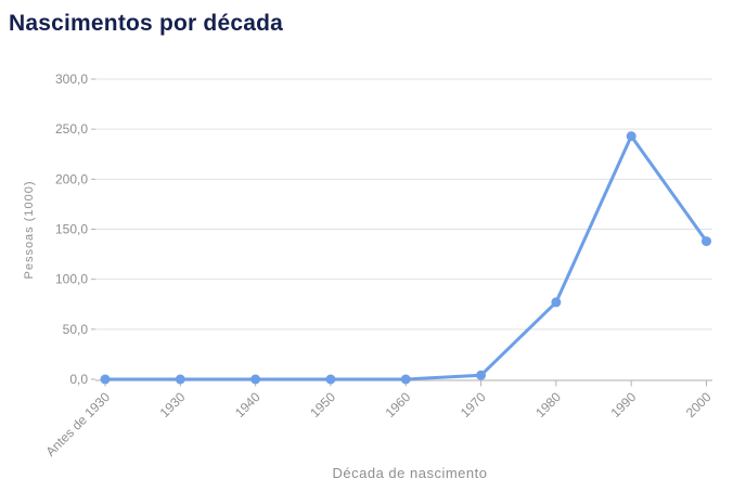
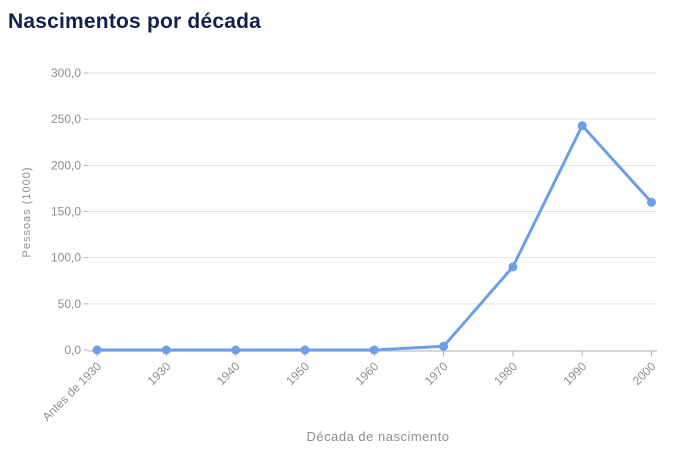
1980: 80 -> 90
2000: 140 -> 160
